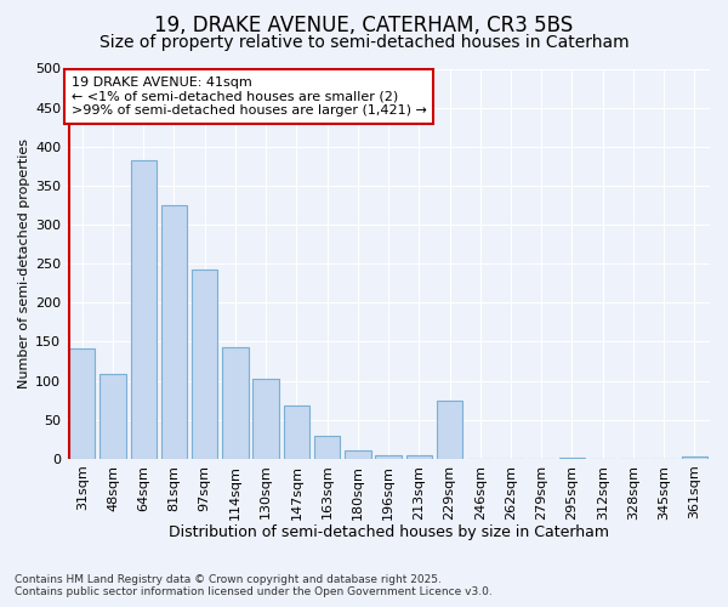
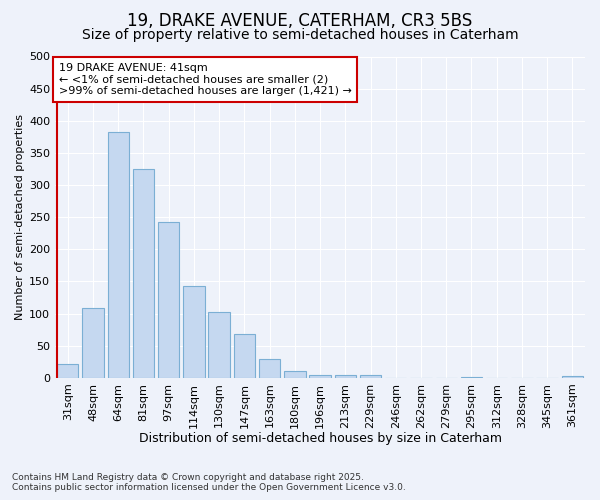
31sqm: 142 -> 22
229sqm: 74 -> 4
